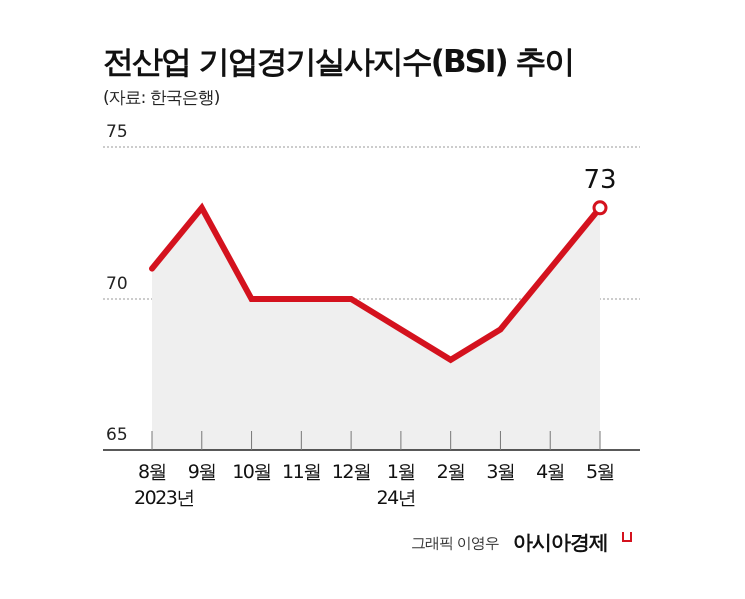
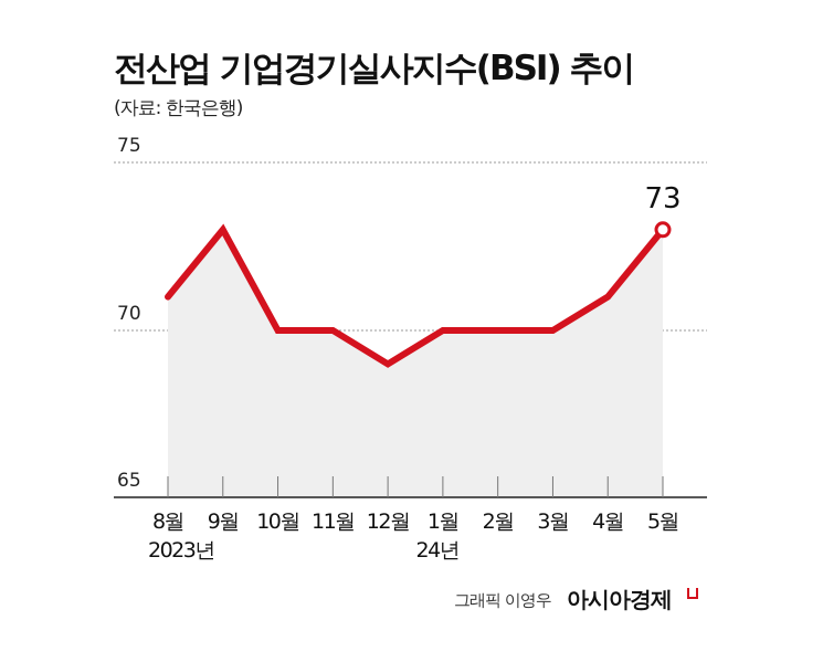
12월: 70 -> 69
1월: 69 -> 70
2월: 68 -> 70
3월: 69 -> 70
